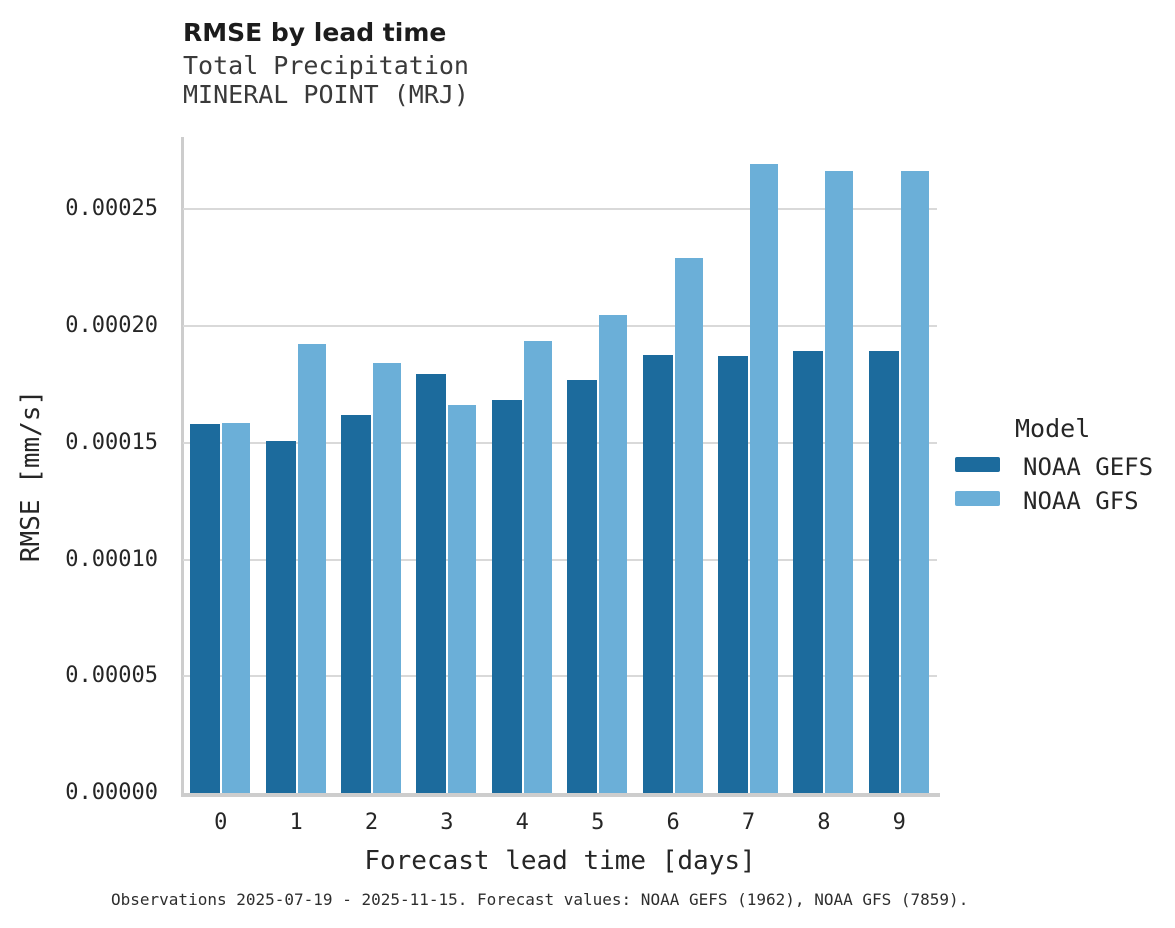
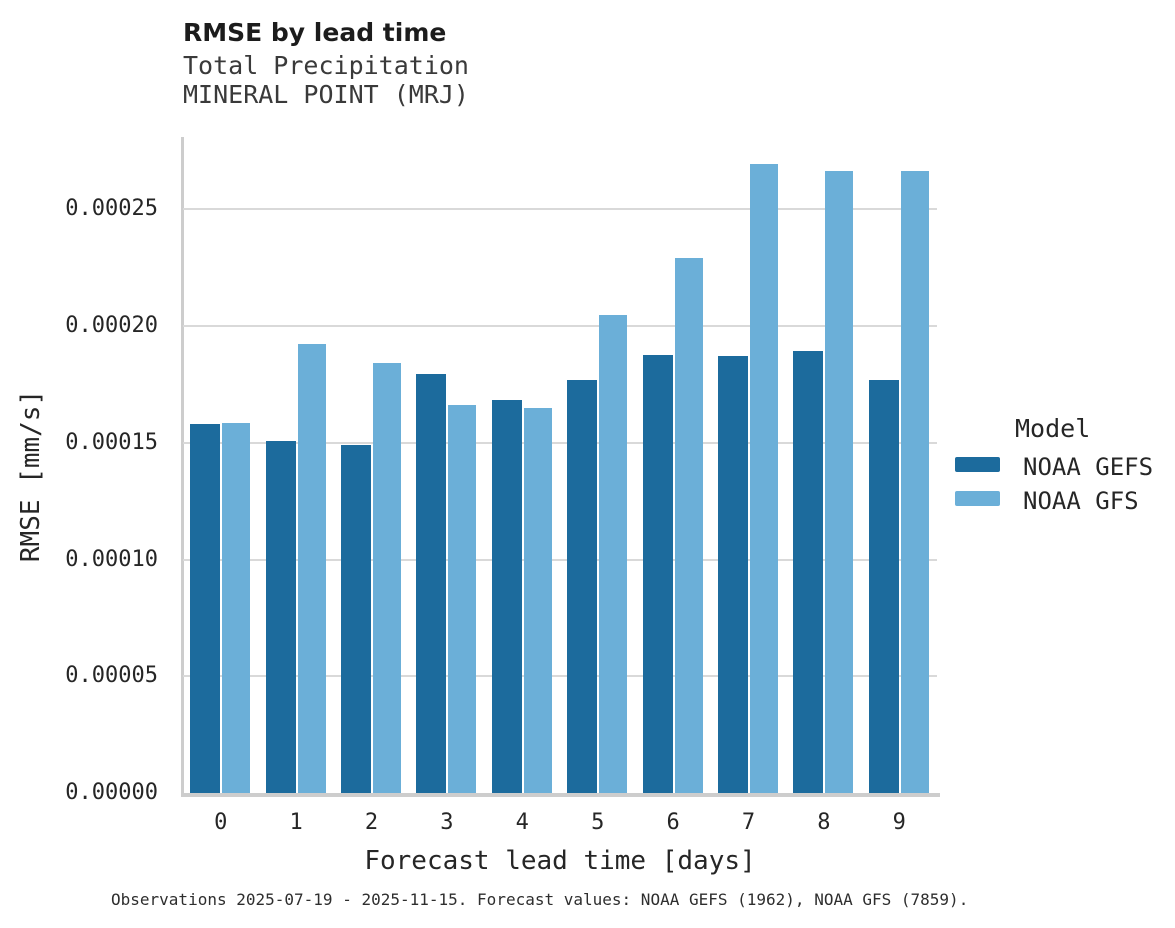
NOAA GEFS/2: 0.000162 -> 0.000149
NOAA GFS/4: 0.000194 -> 0.000165
NOAA GEFS/9: 0.000189 -> 0.000177
